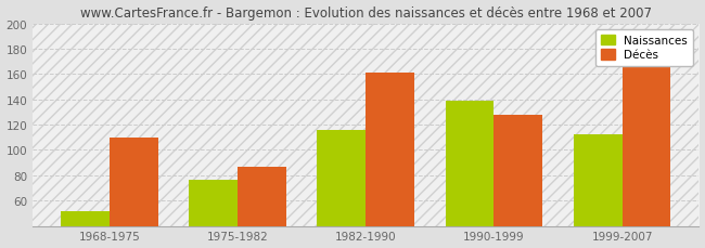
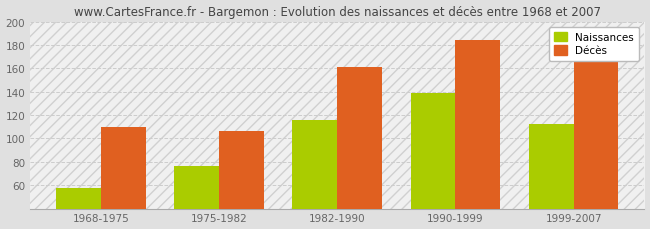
Naissances/1968-1975: 52 -> 58
Décès/1975-1982: 87 -> 106
Décès/1990-1999: 128 -> 184
